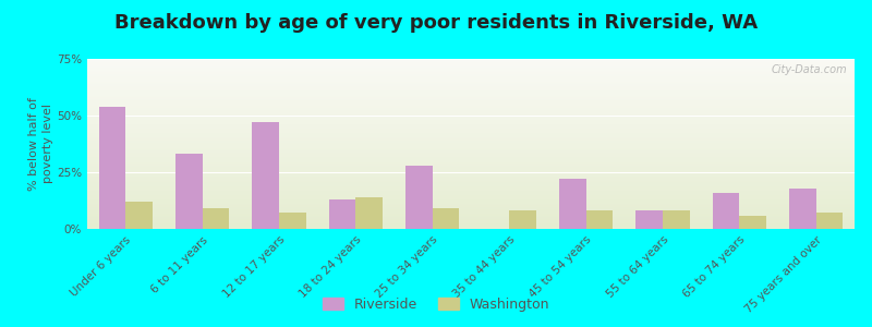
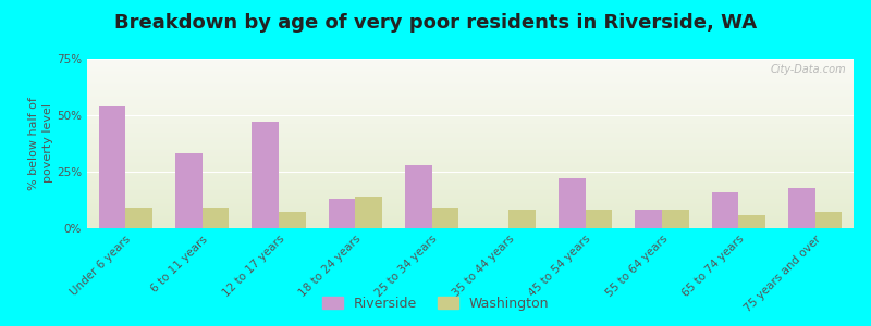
Washington/Under 6 years: 12% -> 9%
